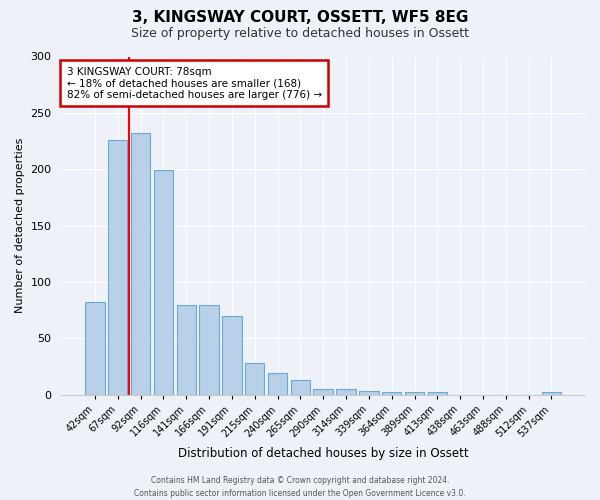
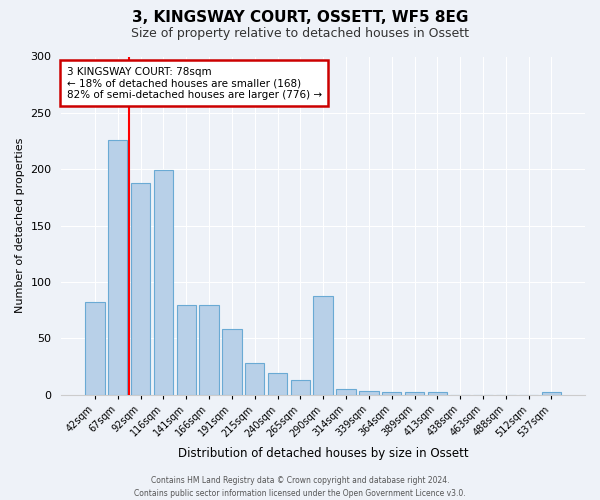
92sqm: 232 -> 188
191sqm: 70 -> 58
290sqm: 5 -> 88
